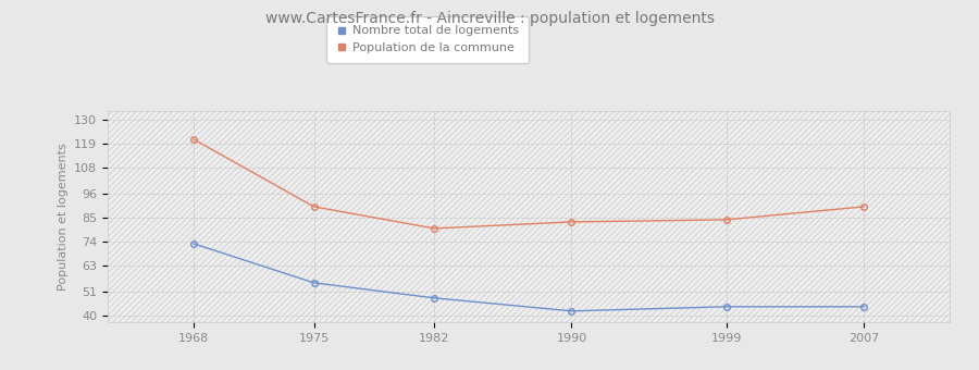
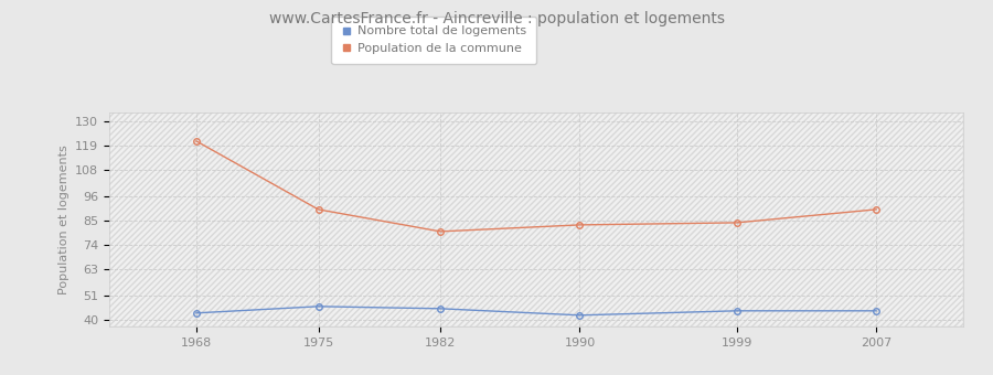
Nombre total de logements/1968: 73 -> 43
Nombre total de logements/1975: 55 -> 46
Nombre total de logements/1982: 48 -> 45
